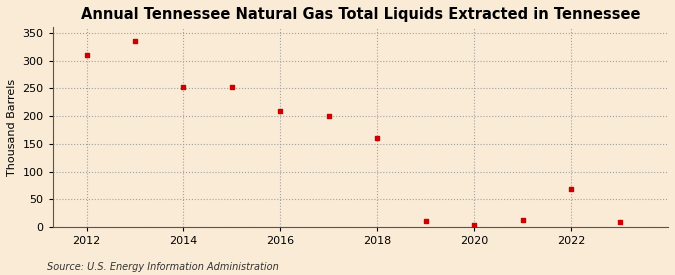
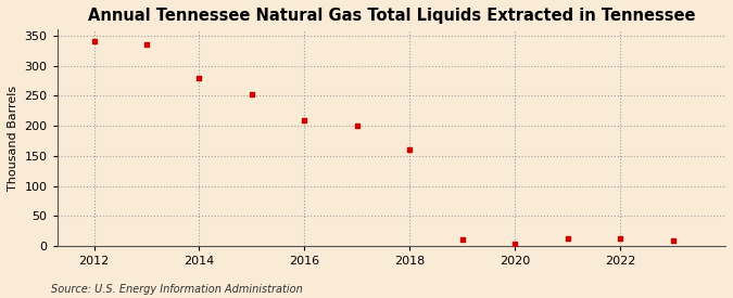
2012: 310 -> 340
2014: 252 -> 280
2022: 68 -> 13
